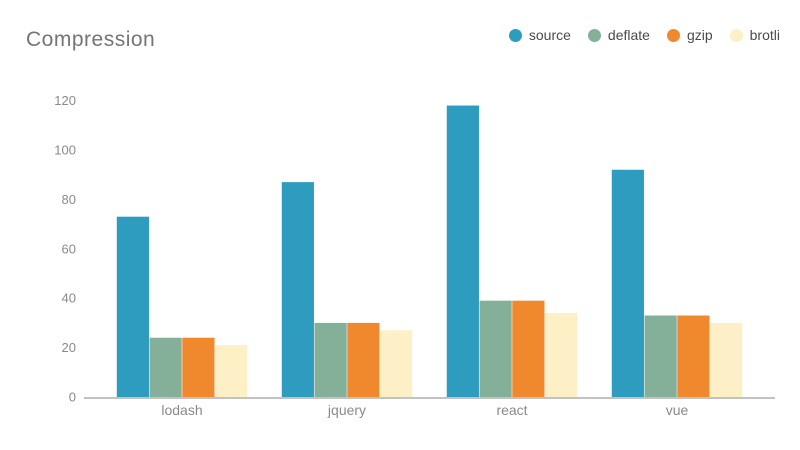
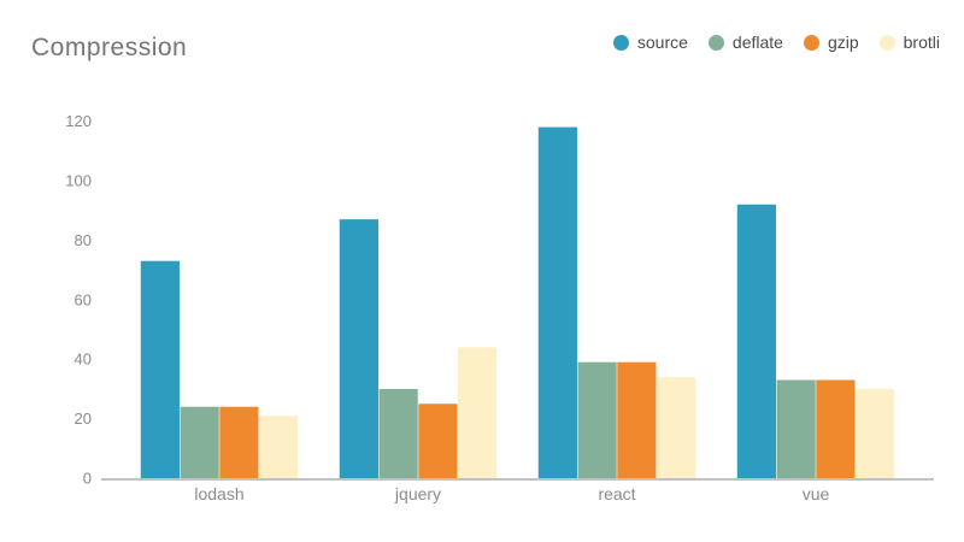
gzip/jquery: 30 -> 25
brotli/jquery: 27 -> 44
